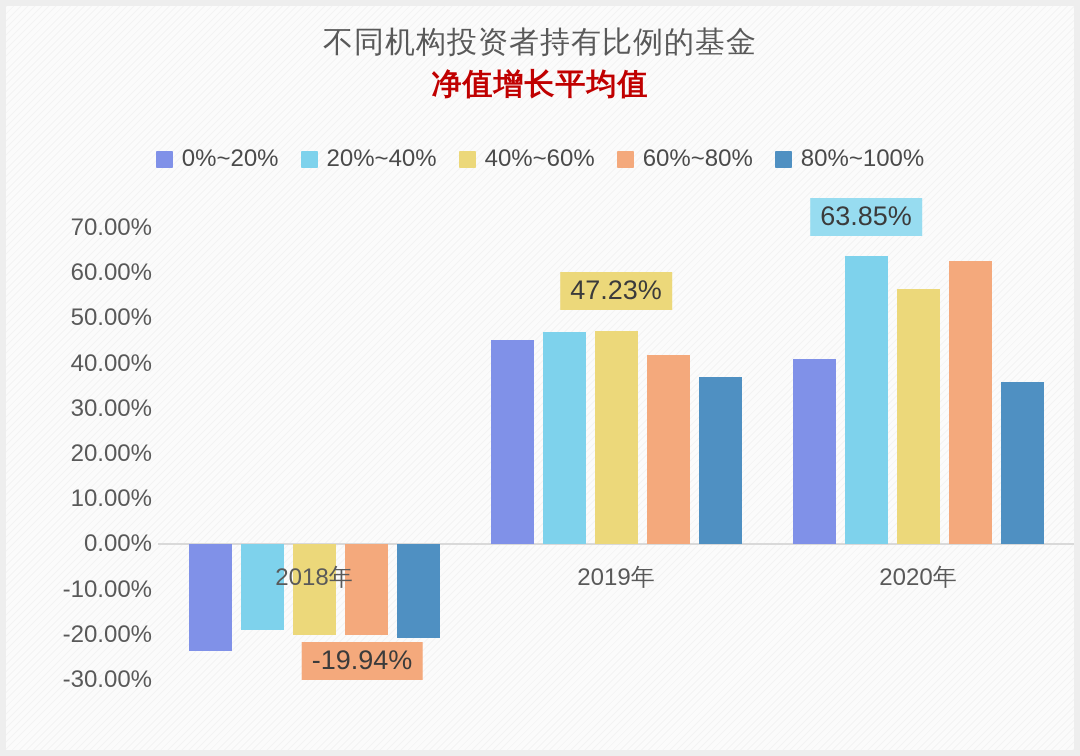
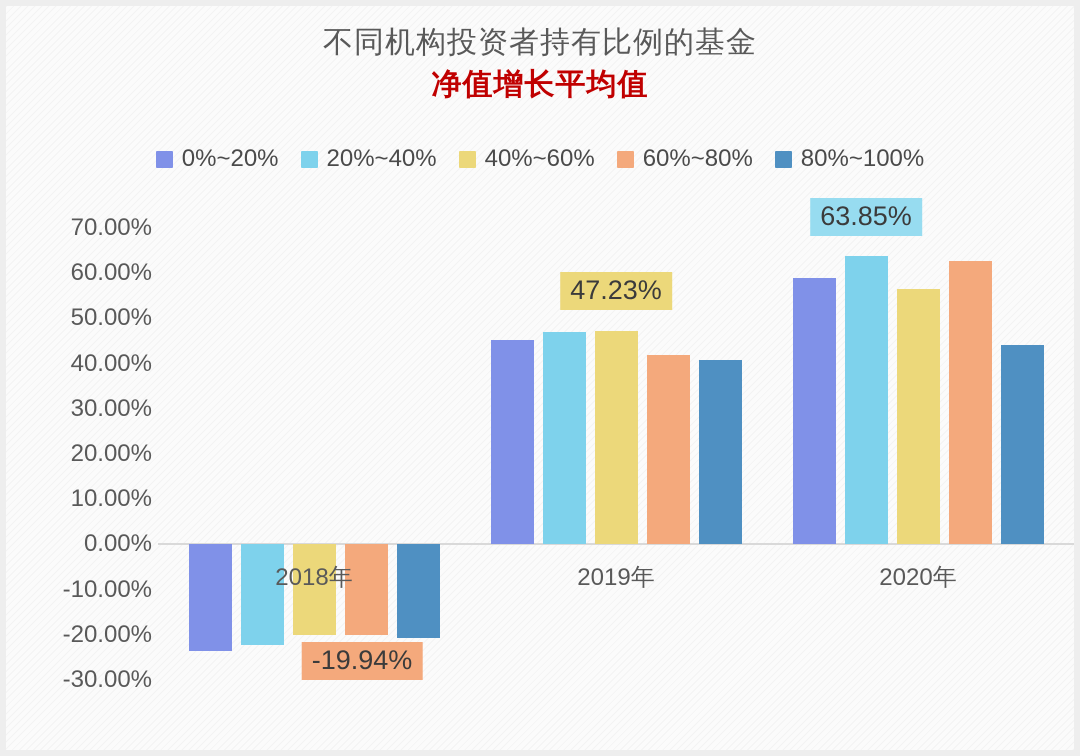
20%~40%/2018年: -19% -> -22%
80%~100%/2019年: 37% -> 41%
0%~20%/2020年: 41% -> 59%
80%~100%/2020年: 36% -> 44%
